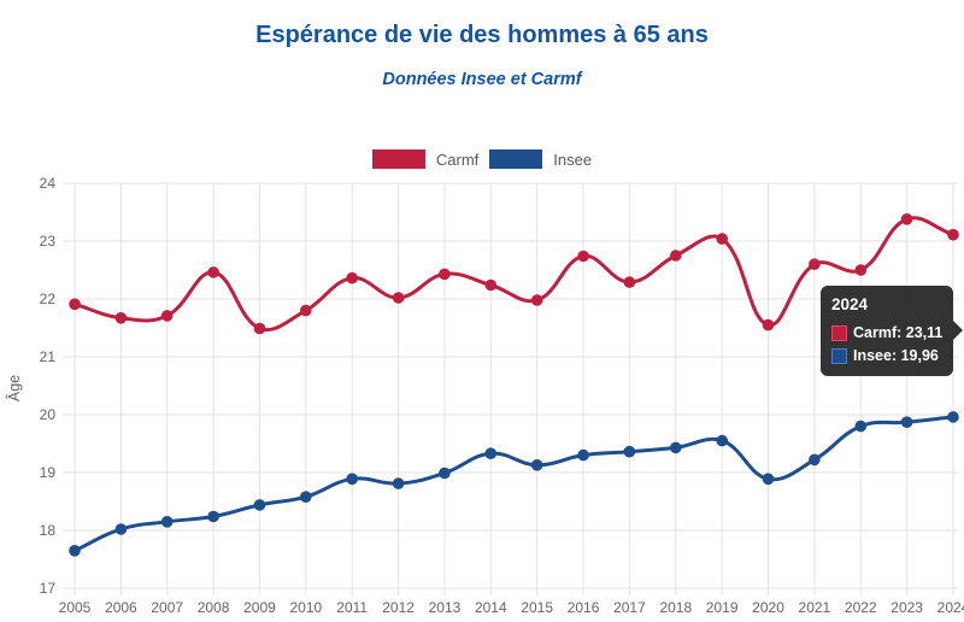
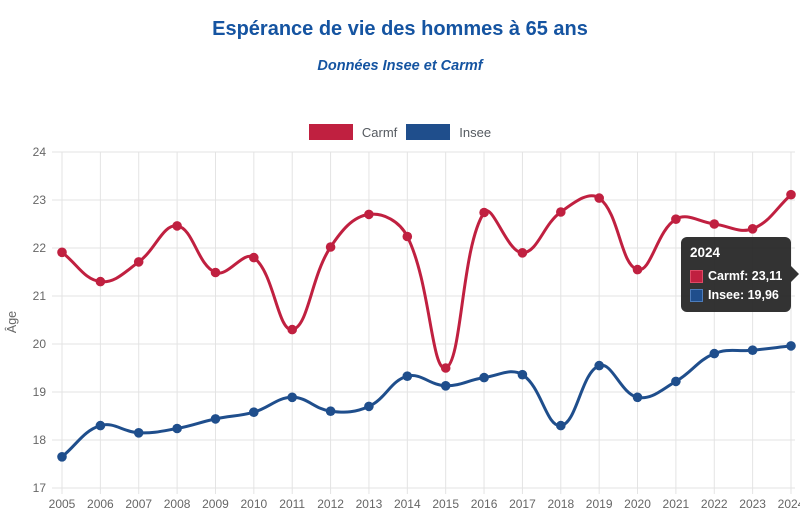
Carmf/2006: 21.7 -> 21.3
Insee/2006: 18.0 -> 18.3
Carmf/2011: 22.4 -> 20.3
Insee/2012: 18.8 -> 18.6
Carmf/2013: 22.4 -> 22.7
Insee/2013: 19.0 -> 18.7
Carmf/2015: 22.0 -> 19.5
Carmf/2017: 22.3 -> 21.9
Insee/2018: 19.4 -> 18.3
Carmf/2023: 23.4 -> 22.4
